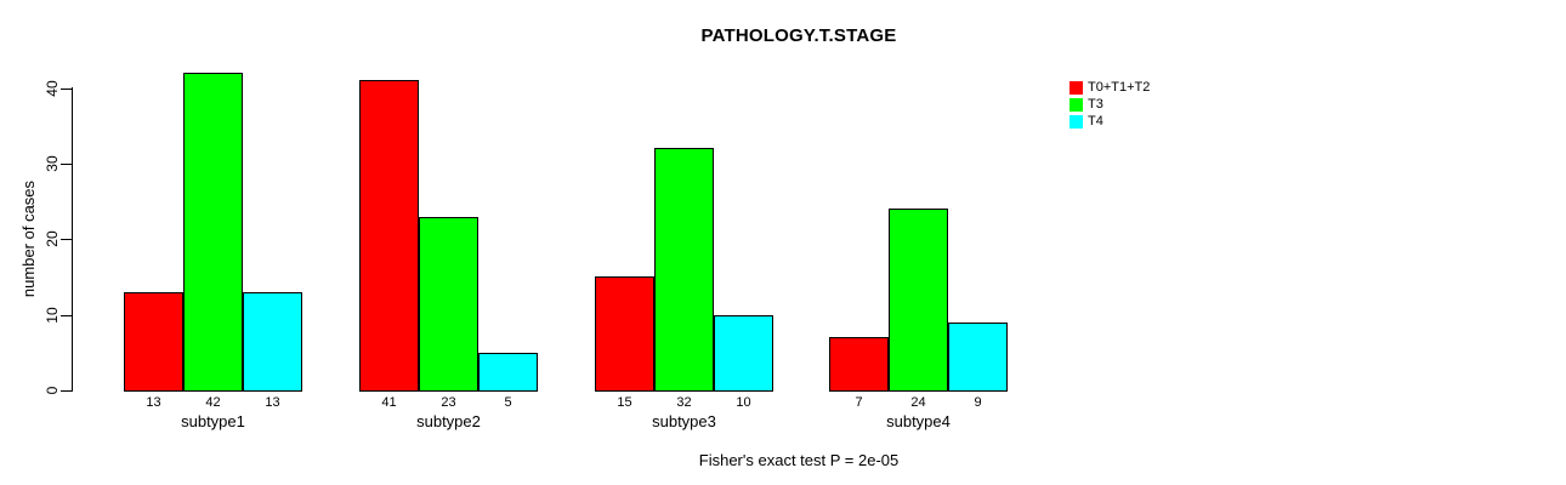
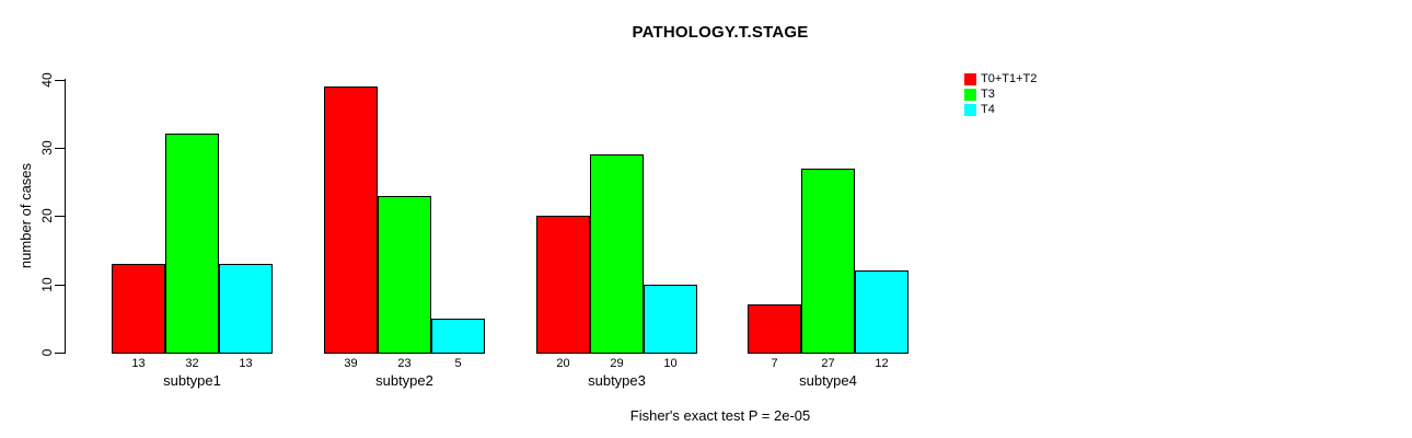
T3/subtype1: 42 -> 32
T0+T1+T2/subtype2: 41 -> 39
T0+T1+T2/subtype3: 15 -> 20
T3/subtype3: 32 -> 29
T3/subtype4: 24 -> 27
T4/subtype4: 9 -> 12
